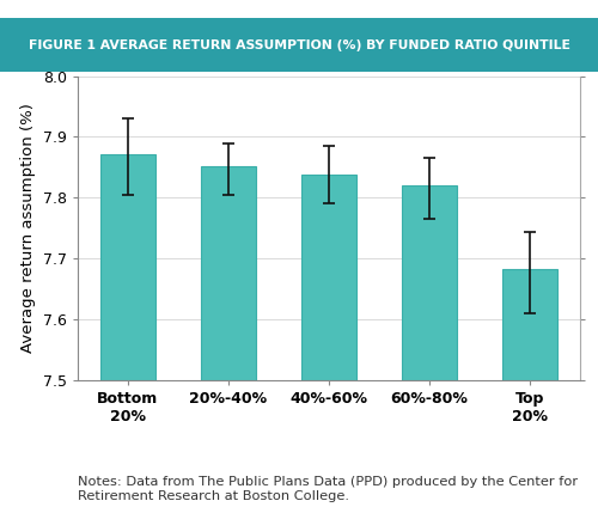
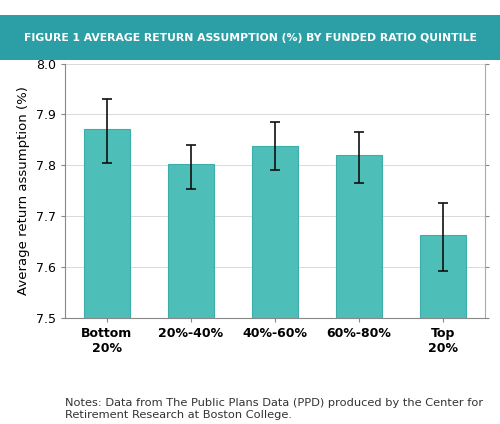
20%-40%: 7.852 -> 7.802
Top 20%: 7.682 -> 7.664
